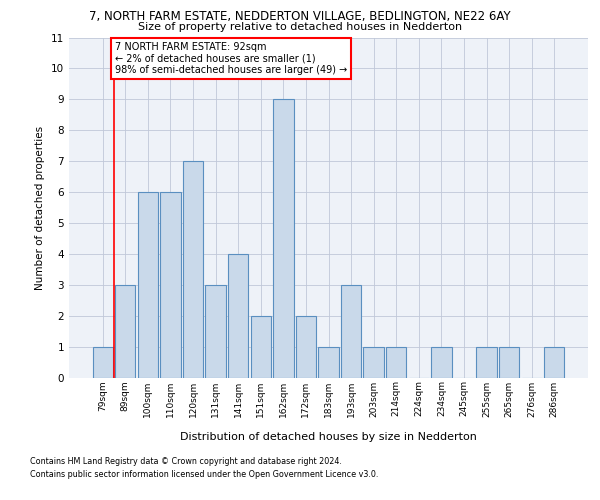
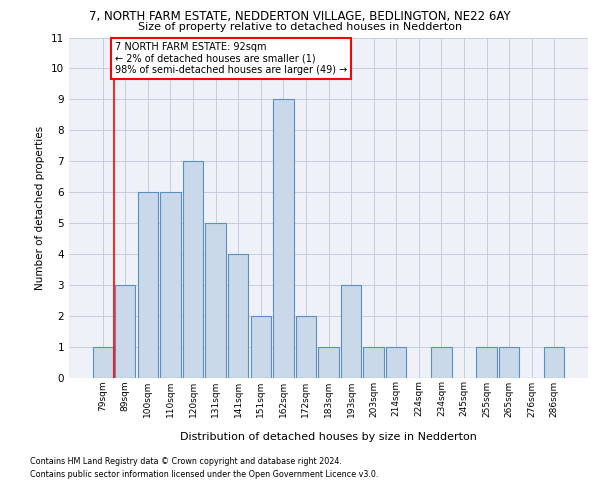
131sqm: 3 -> 5
